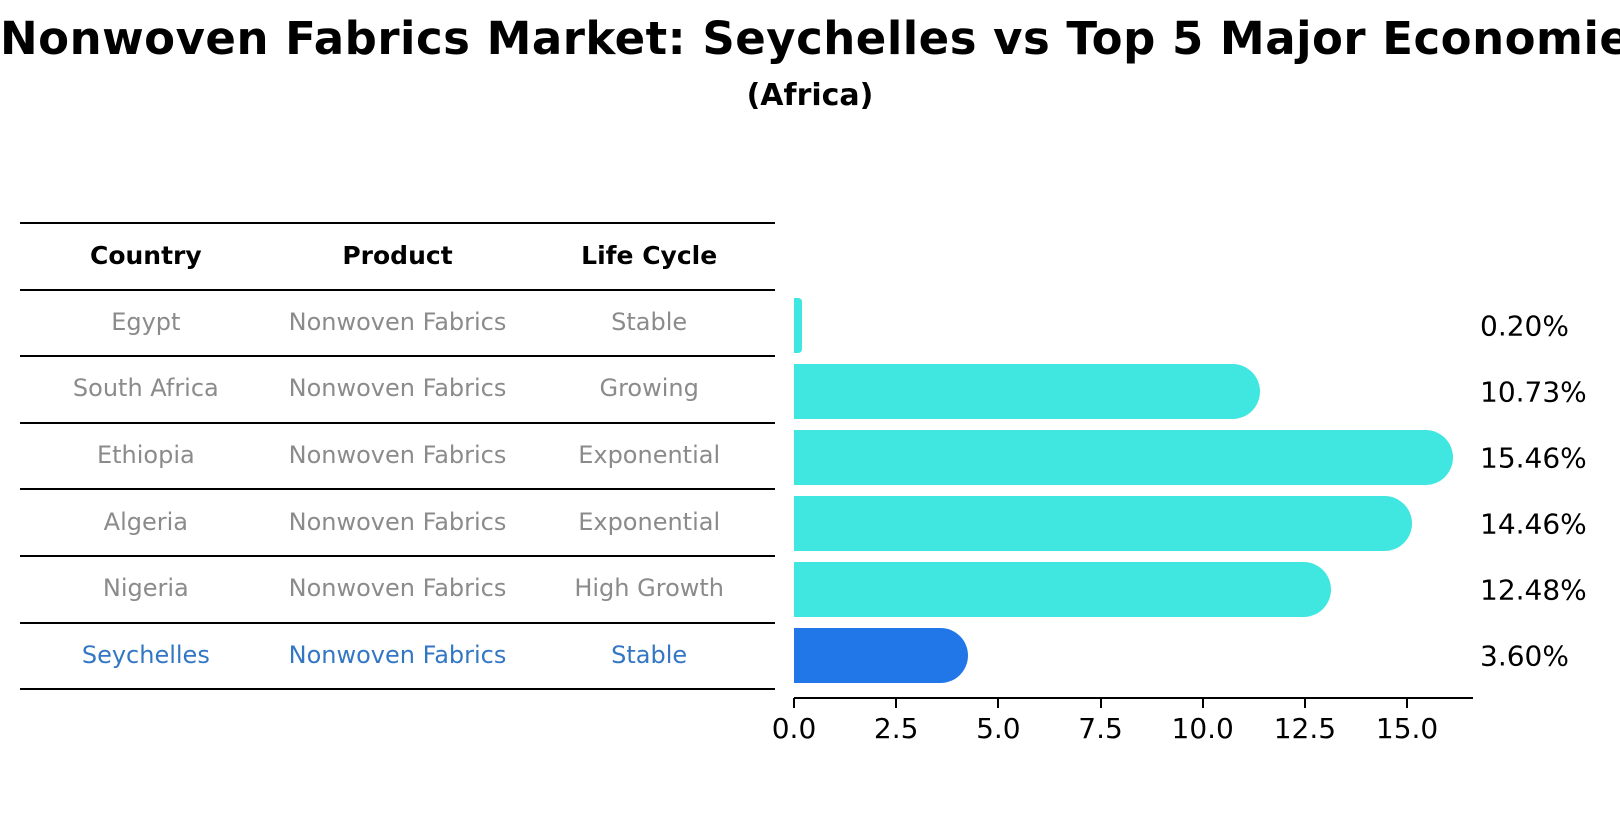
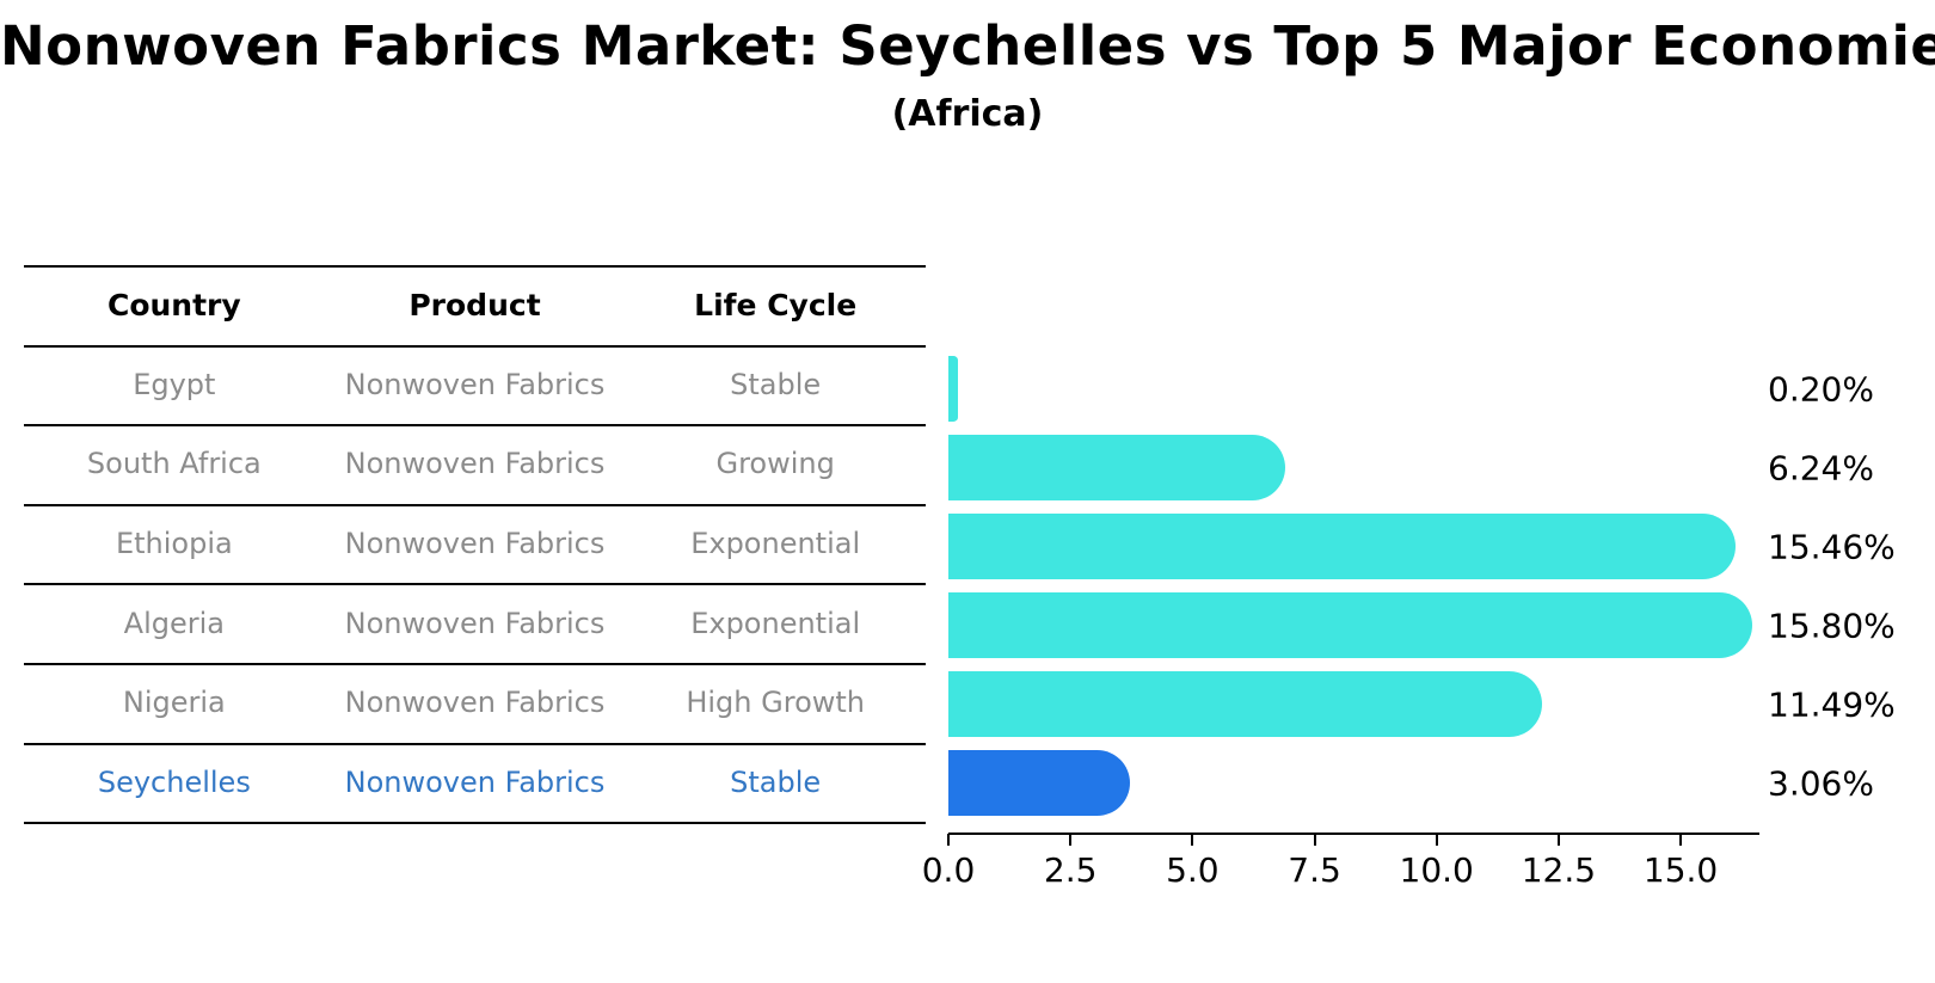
South Africa: 10.73% -> 6.24%
Algeria: 14.46% -> 15.80%
Nigeria: 12.48% -> 11.49%
Seychelles: 3.60% -> 3.06%
